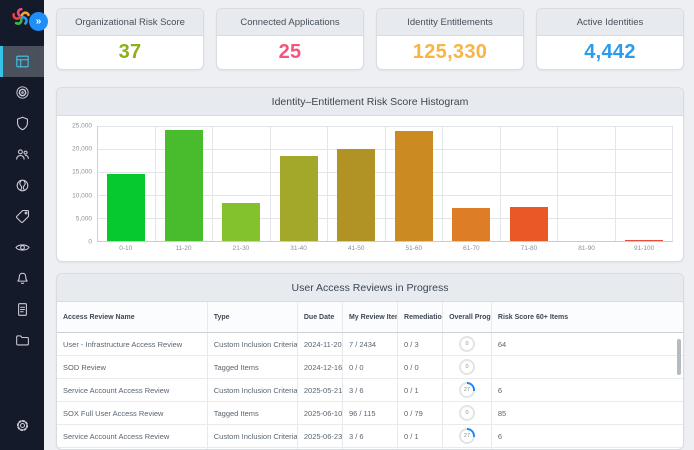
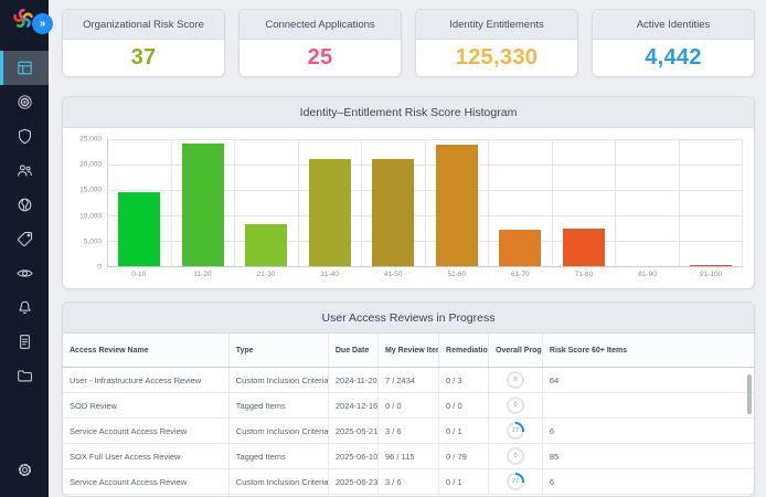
31-40: 18000 -> 21000
41-50: 20000 -> 21000
